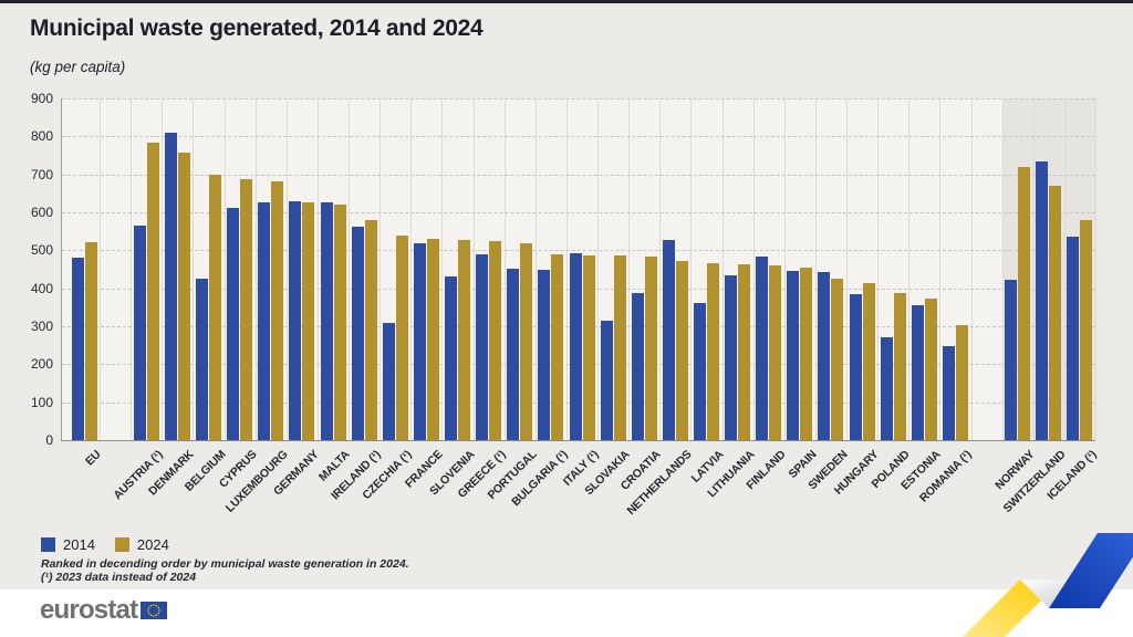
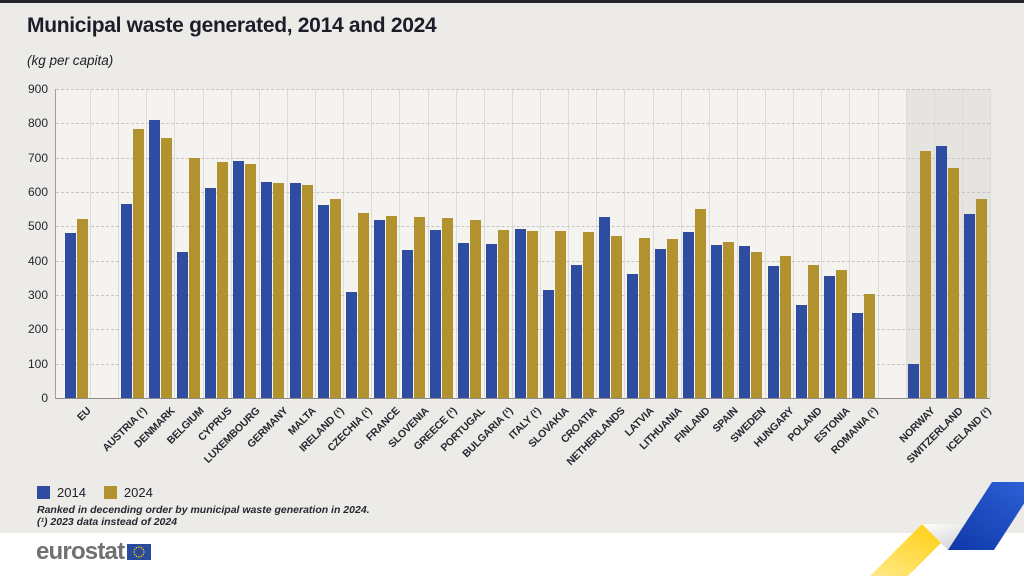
2014/LUXEMBOURG: 620 -> 690
2024/FINLAND: 460 -> 550
2014/NORWAY: 420 -> 100
